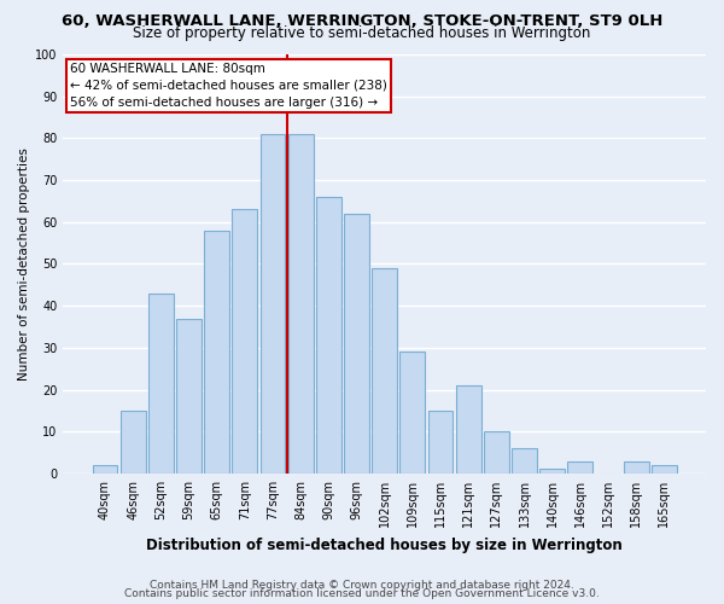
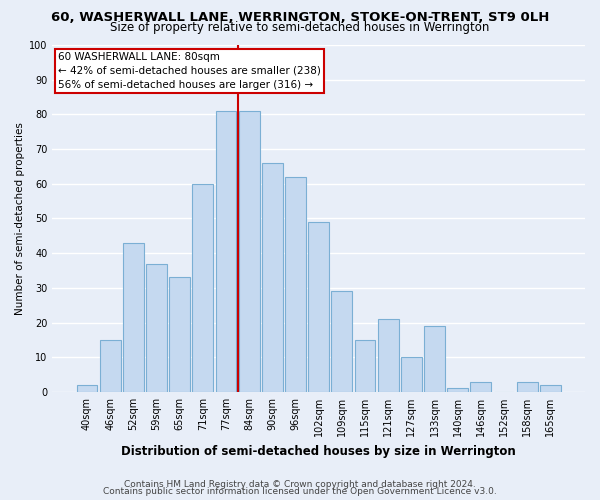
65sqm: 58 -> 33
71sqm: 63 -> 60
133sqm: 6 -> 19
